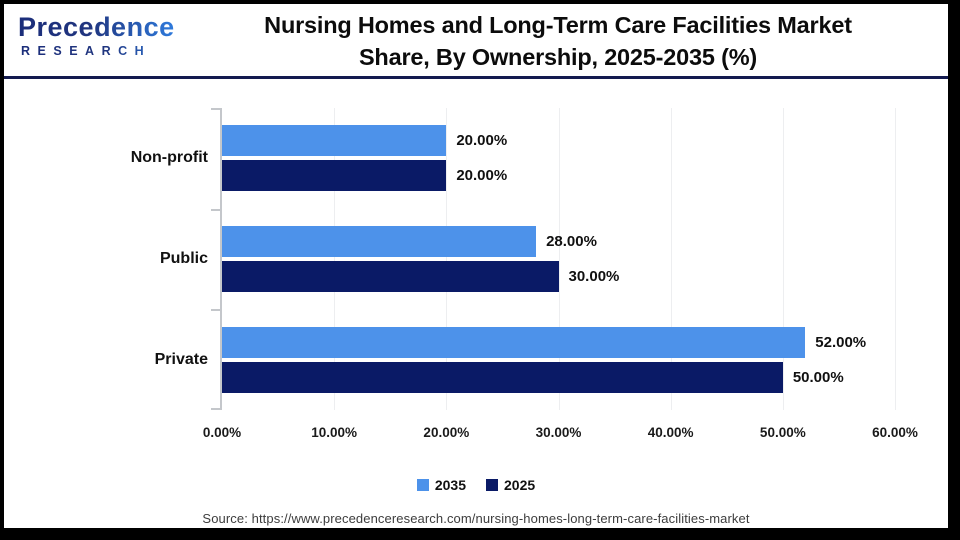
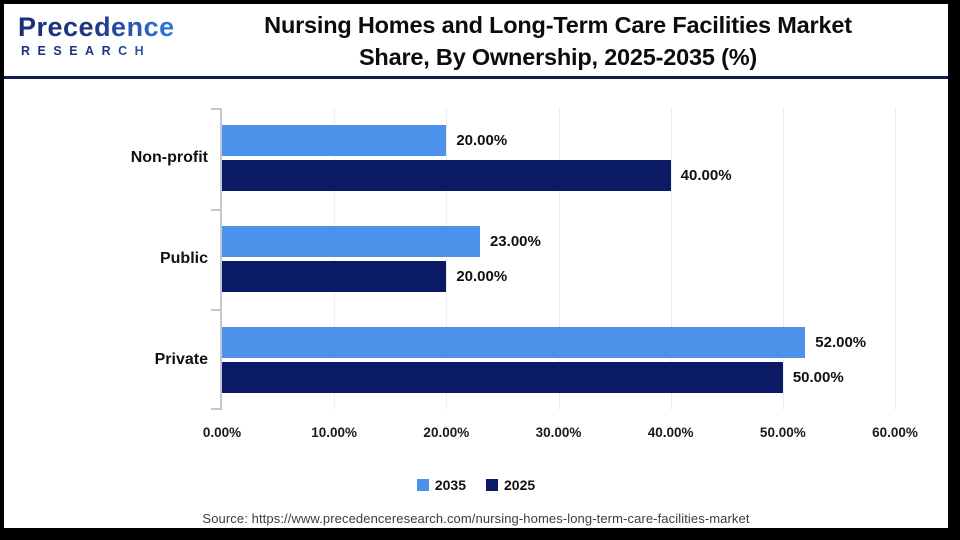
2025/Non-profit: 20.00% -> 40.00%
2035/Public: 28.00% -> 23.00%
2025/Public: 30.00% -> 20.00%
